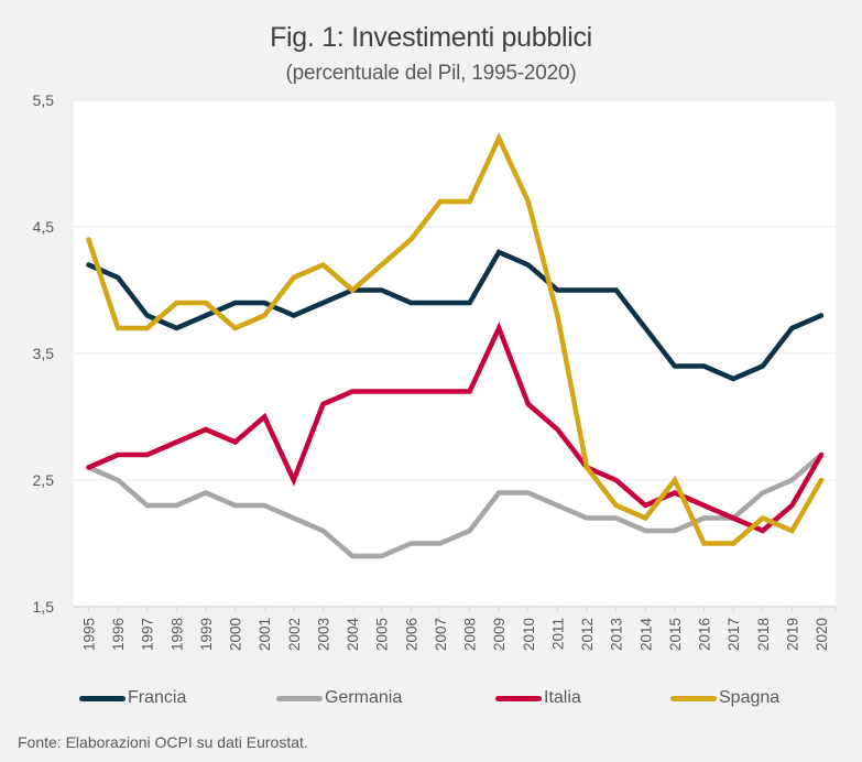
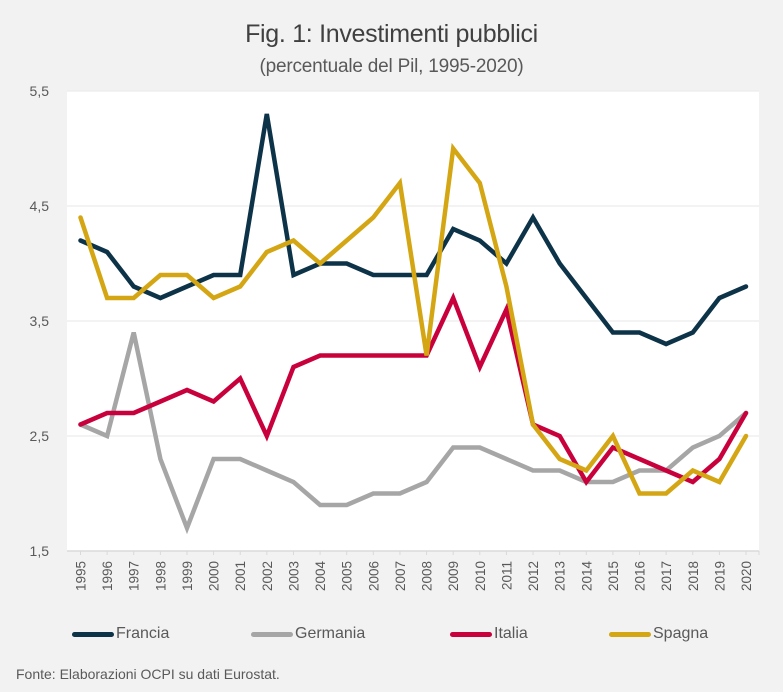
Germania/1997: 2,3 -> 3,4
Germania/1999: 2,4 -> 1,7
Francia/2002: 3,8 -> 5,3
Spagna/2008: 4,7 -> 3,2
Spagna/2009: 5,2 -> 5,0
Italia/2011: 2,9 -> 3,6
Francia/2012: 4,0 -> 4,4
Italia/2014: 2,3 -> 2,1
